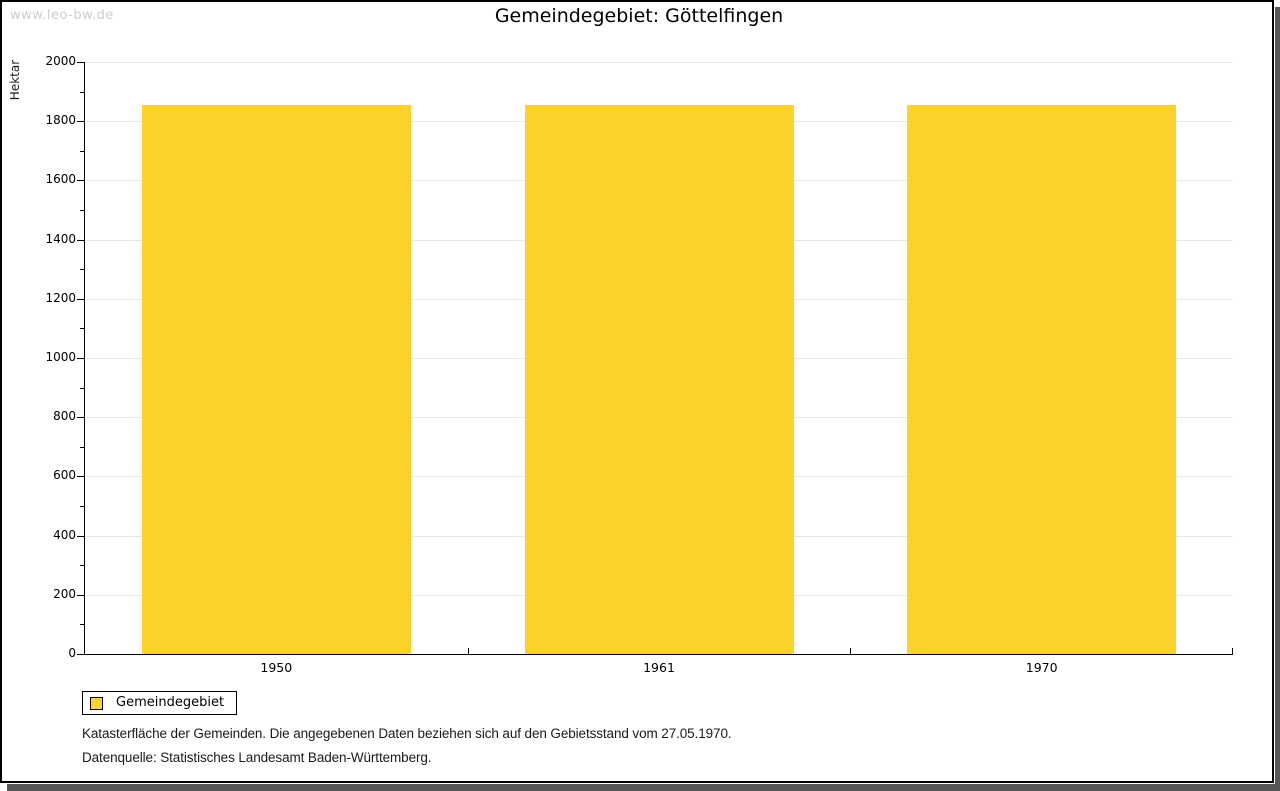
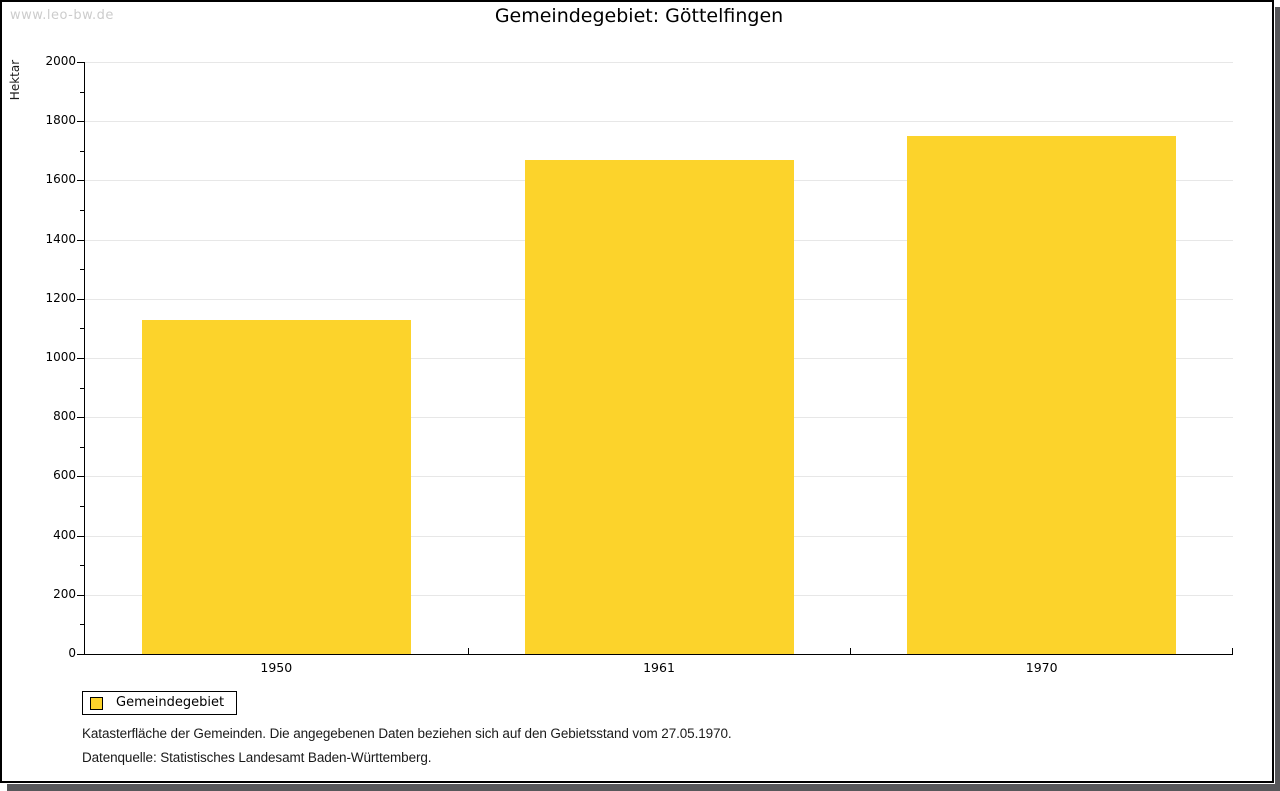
1950: 1860 -> 1130
1961: 1860 -> 1670
1970: 1860 -> 1750
